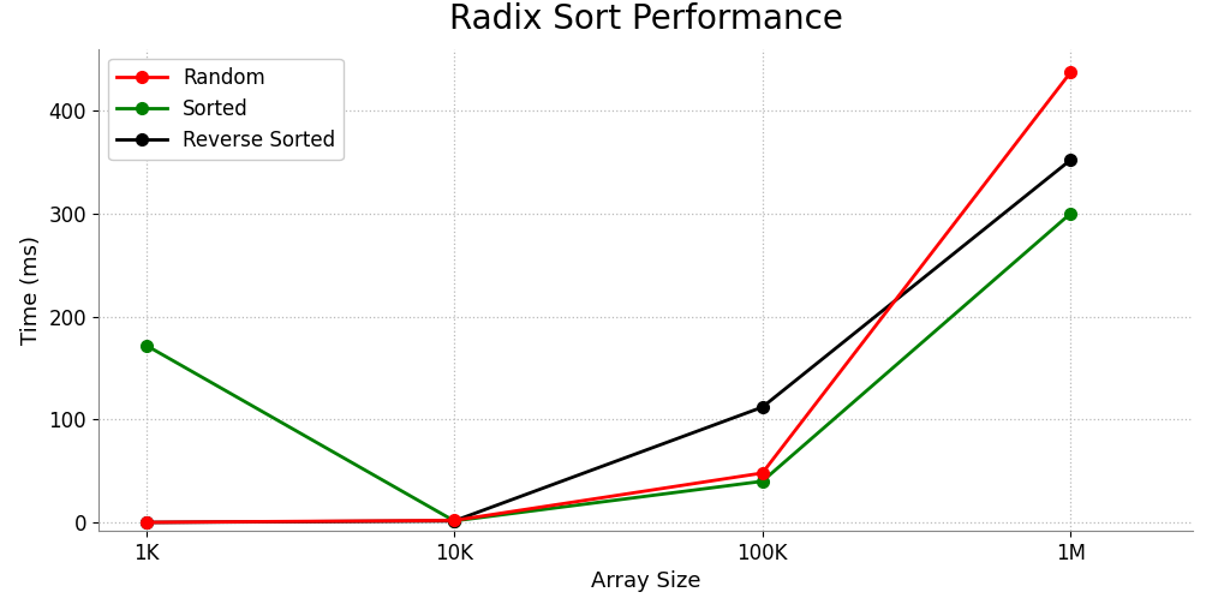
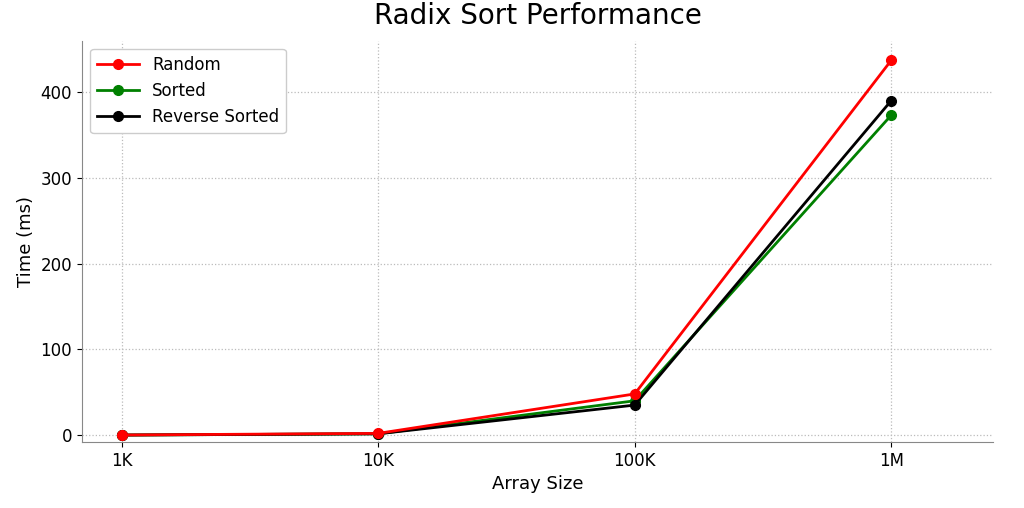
Sorted/1K: 172 -> 0
Reverse Sorted/100K: 112 -> 35
Sorted/1M: 300 -> 373
Reverse Sorted/1M: 352 -> 390
